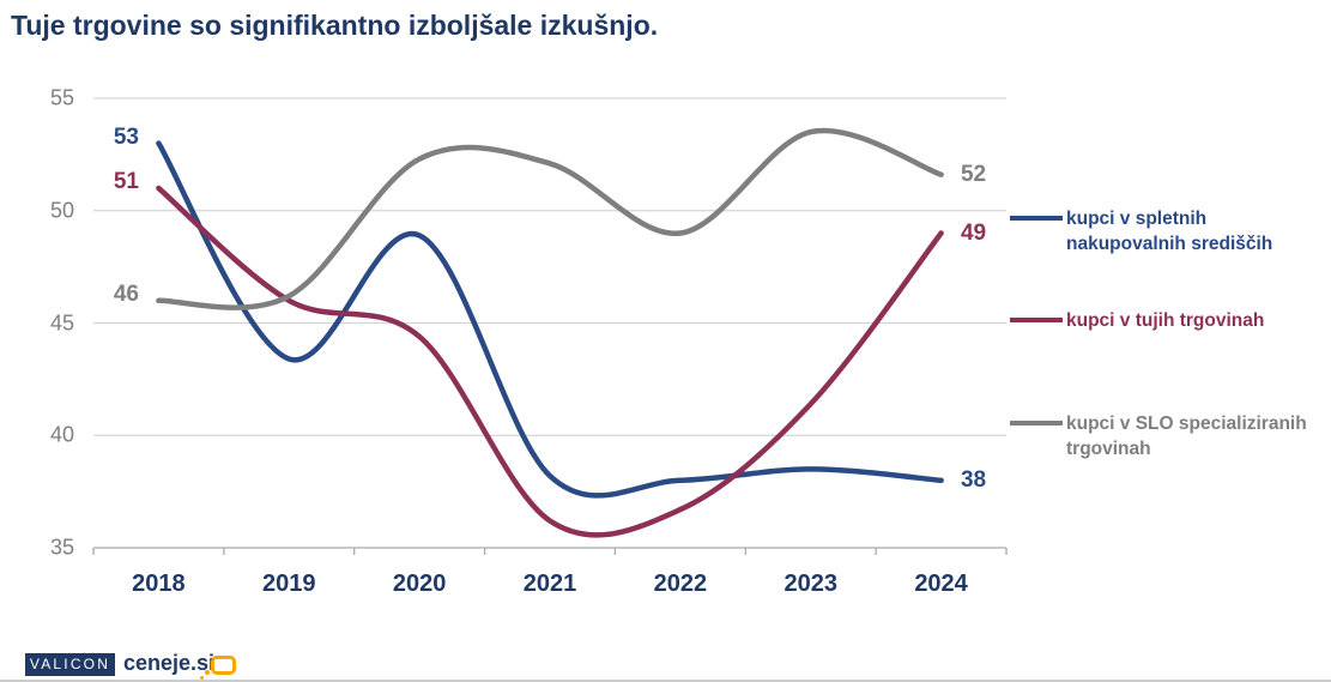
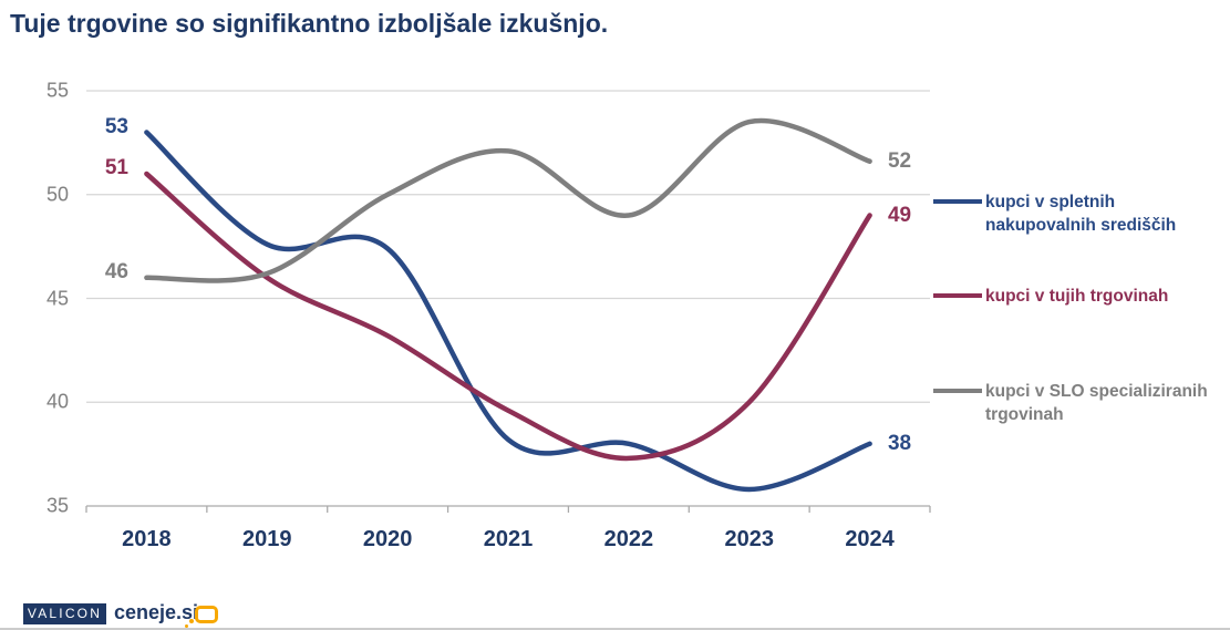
kupci v spletnih nakupovalnih središčih/2019: 43.4 -> 47.6
kupci v spletnih nakupovalnih središčih/2020: 48.9 -> 47.4
kupci v tujih trgovinah/2020: 44.4 -> 43.2
kupci v SLO specializiranih trgovinah/2020: 52.3 -> 50.0
kupci v tujih trgovinah/2021: 36.2 -> 39.6
kupci v tujih trgovinah/2022: 36.7 -> 37.3
kupci v spletnih nakupovalnih središčih/2023: 38.5 -> 35.8
kupci v tujih trgovinah/2023: 41.4 -> 40.0
